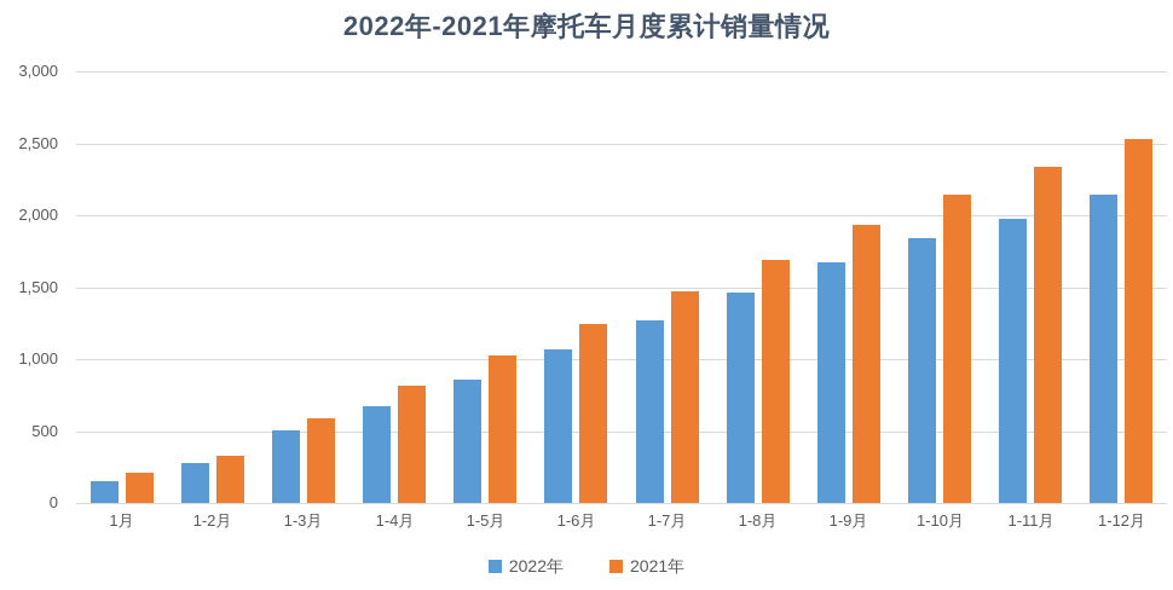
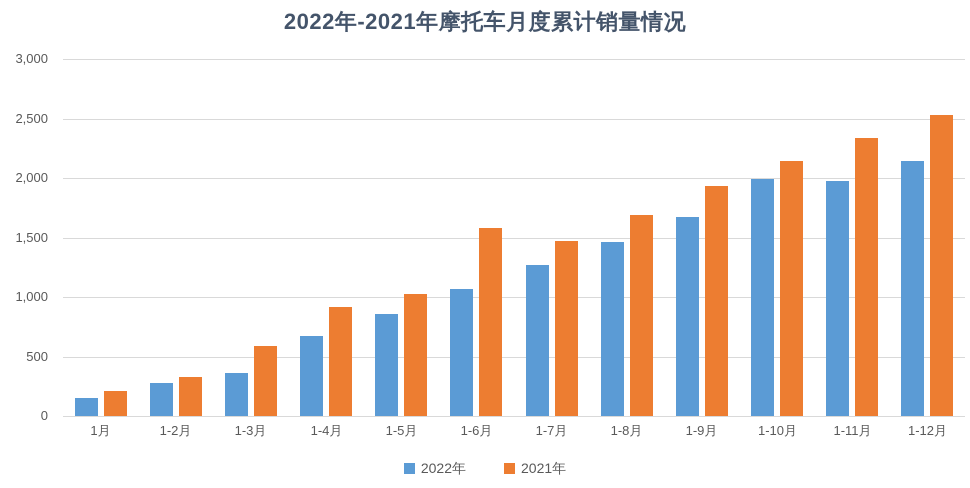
2022年/1-3月: 500 -> 360
2021年/1-4月: 820 -> 920
2021年/1-6月: 1240 -> 1580
2022年/1-10月: 1840 -> 1990
